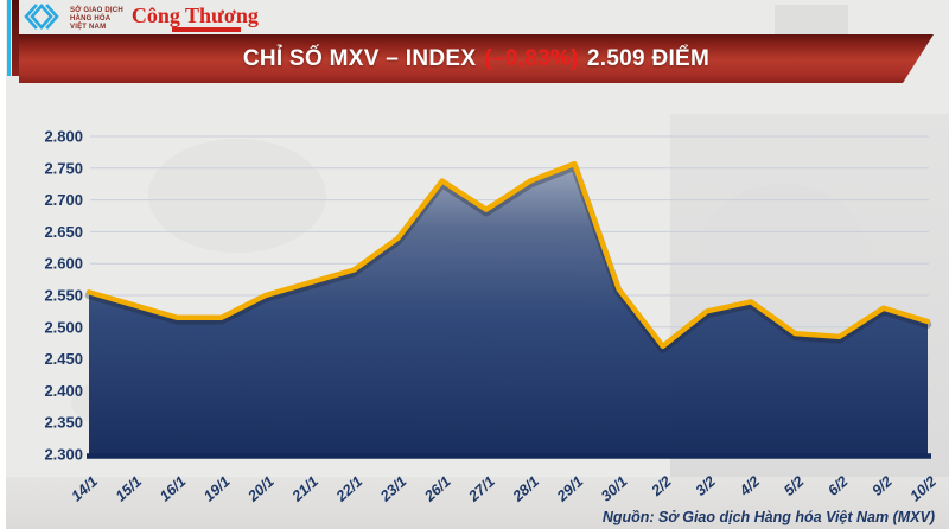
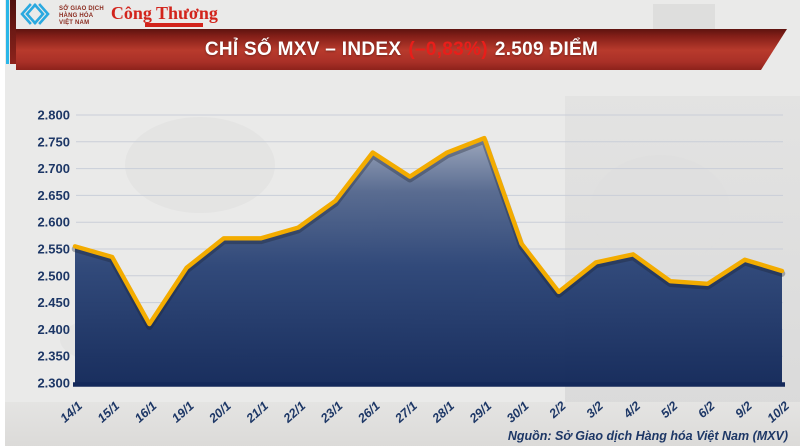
16/1: 2.52 -> 2.41
20/1: 2.55 -> 2.57
